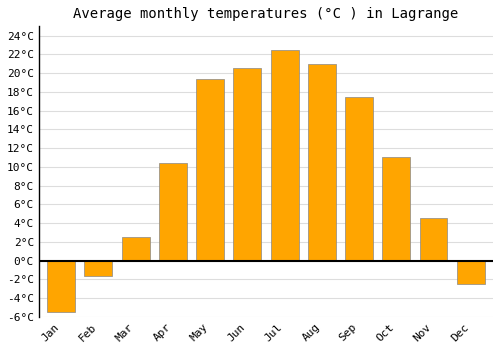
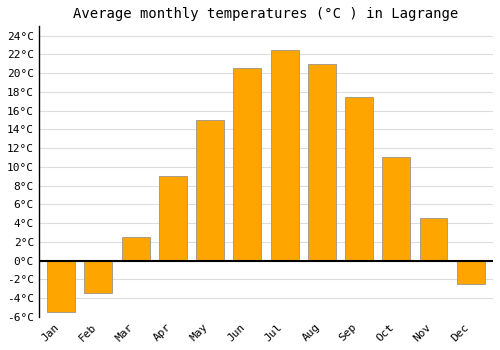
Feb: -1.6°C -> -3.5°C
Apr: 10.4°C -> 9.0°C
May: 19.4°C -> 15.0°C
